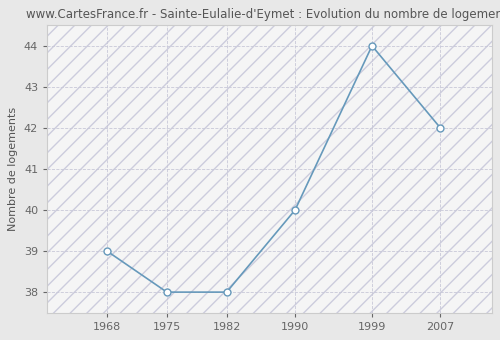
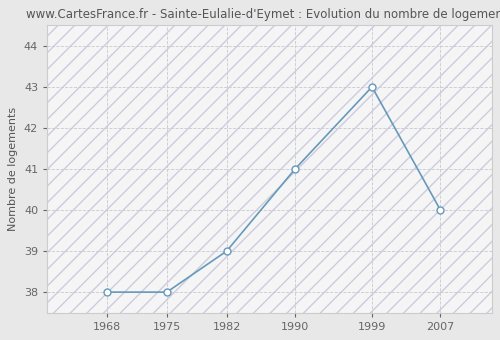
1968: 39 -> 38
1982: 38 -> 39
1990: 40 -> 41
1999: 44 -> 43
2007: 42 -> 40
